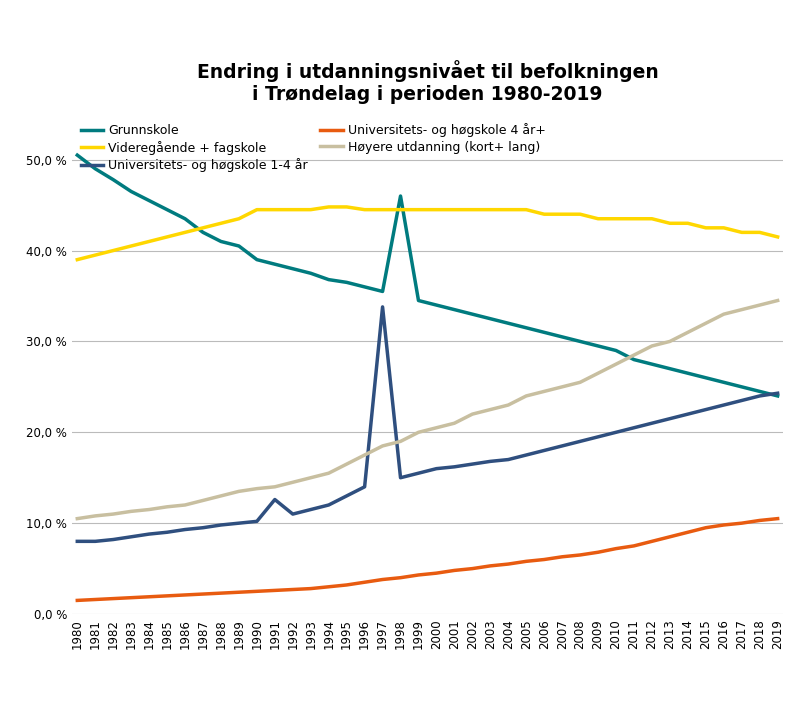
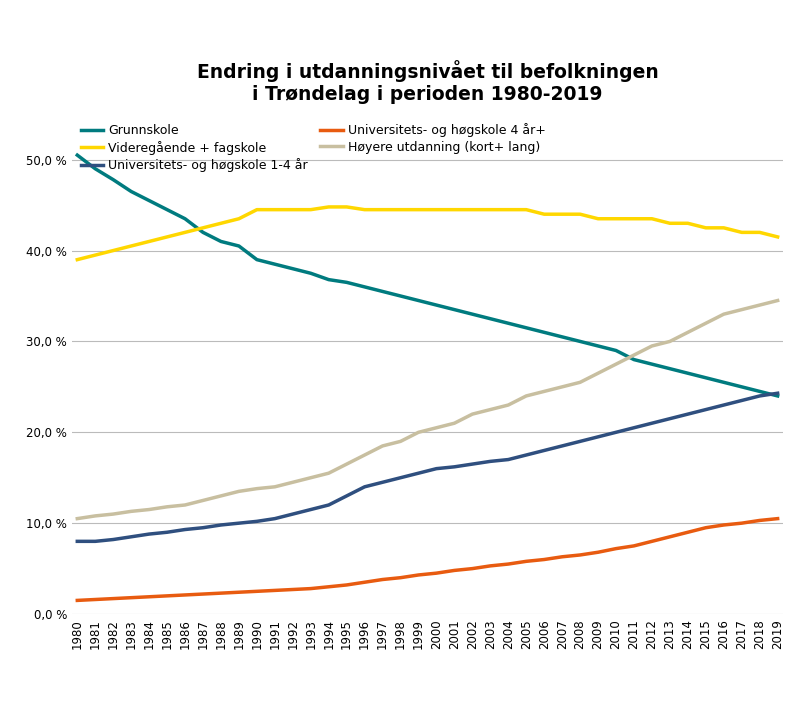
Universitets- og høgskole 1-4 år/1991: 12,6 % -> 10,5 %
Universitets- og høgskole 1-4 år/1997: 33,8 % -> 14,5 %
Grunnskole/1998: 46,0 % -> 35,0 %
